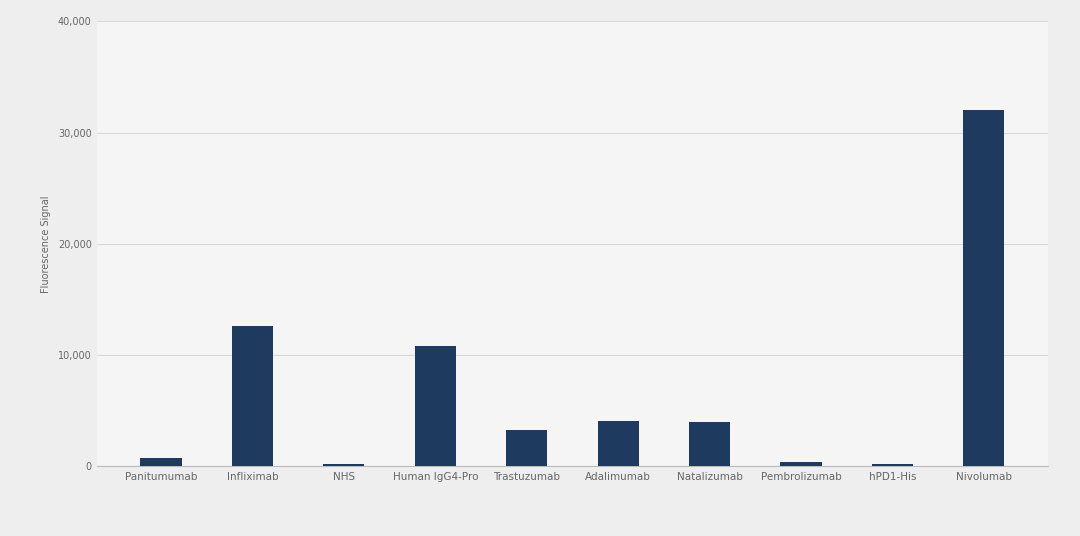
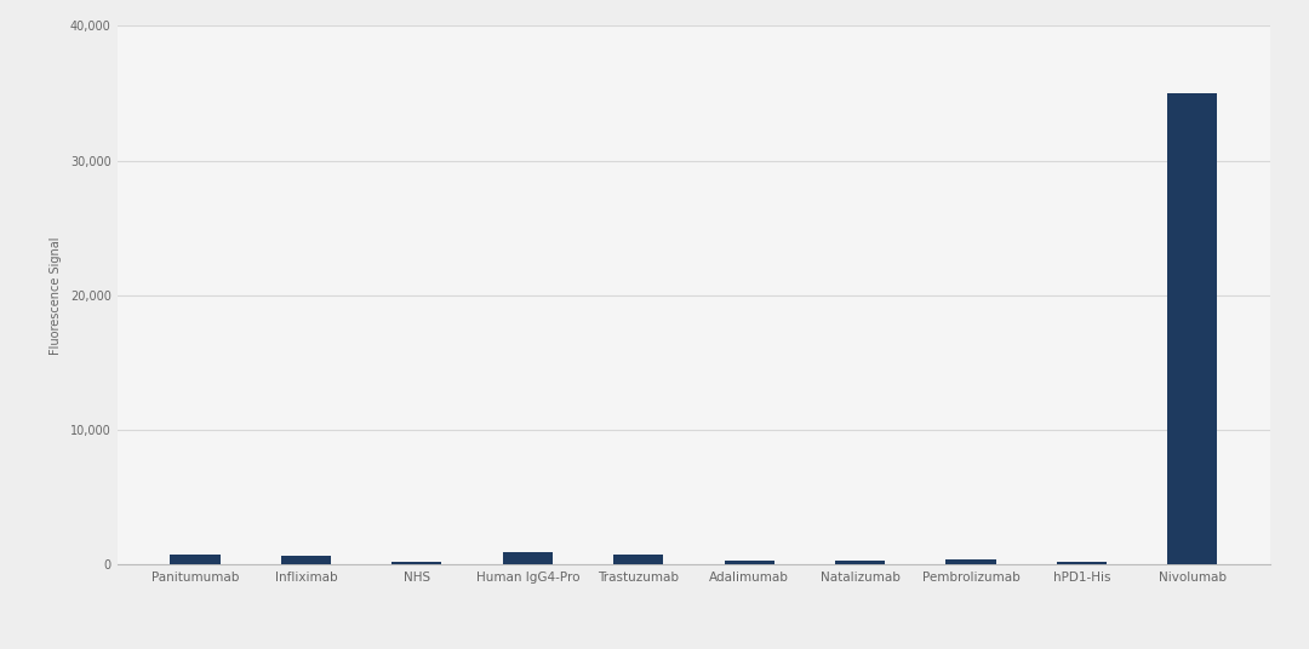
Infliximab: 12,600 -> 700
Human IgG4-Pro: 10,800 -> 900
Trastuzumab: 3,300 -> 700
Adalimumab: 4,100 -> 300
Natalizumab: 4,000 -> 300
Nivolumab: 32,000 -> 35,000
